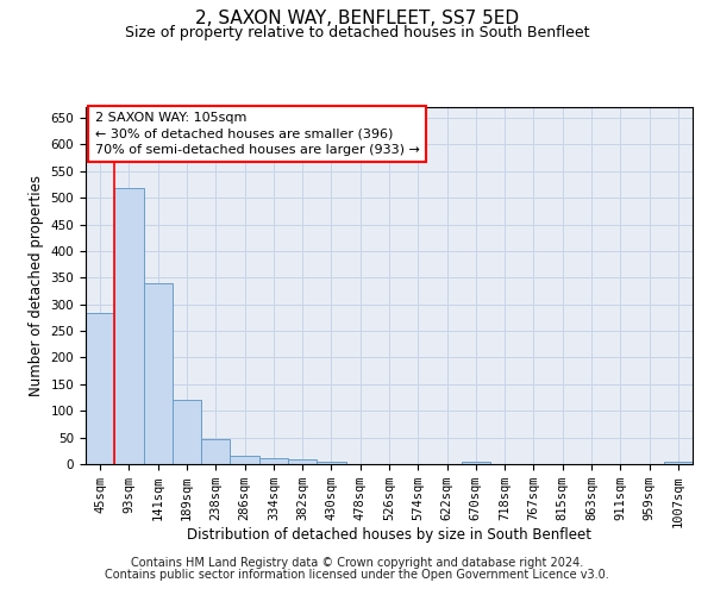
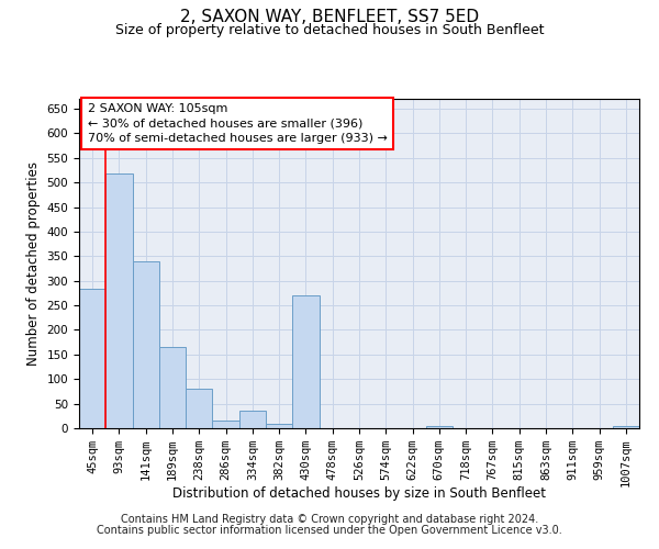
189sqm: 120 -> 165
238sqm: 48 -> 80
334sqm: 11 -> 35
430sqm: 5 -> 270
